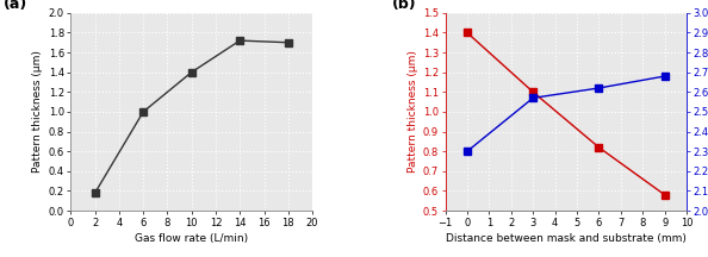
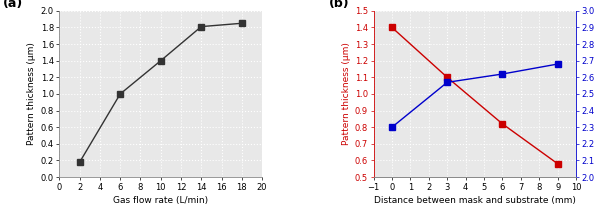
14: 1.72 -> 1.81
18: 1.70 -> 1.85
